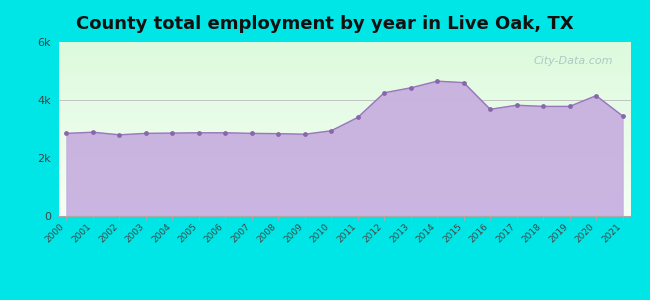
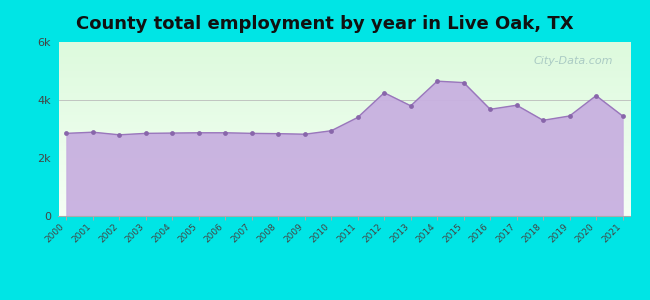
2013: 4.42k -> 3.80k
2018: 3.78k -> 3.30k
2019: 3.78k -> 3.45k
